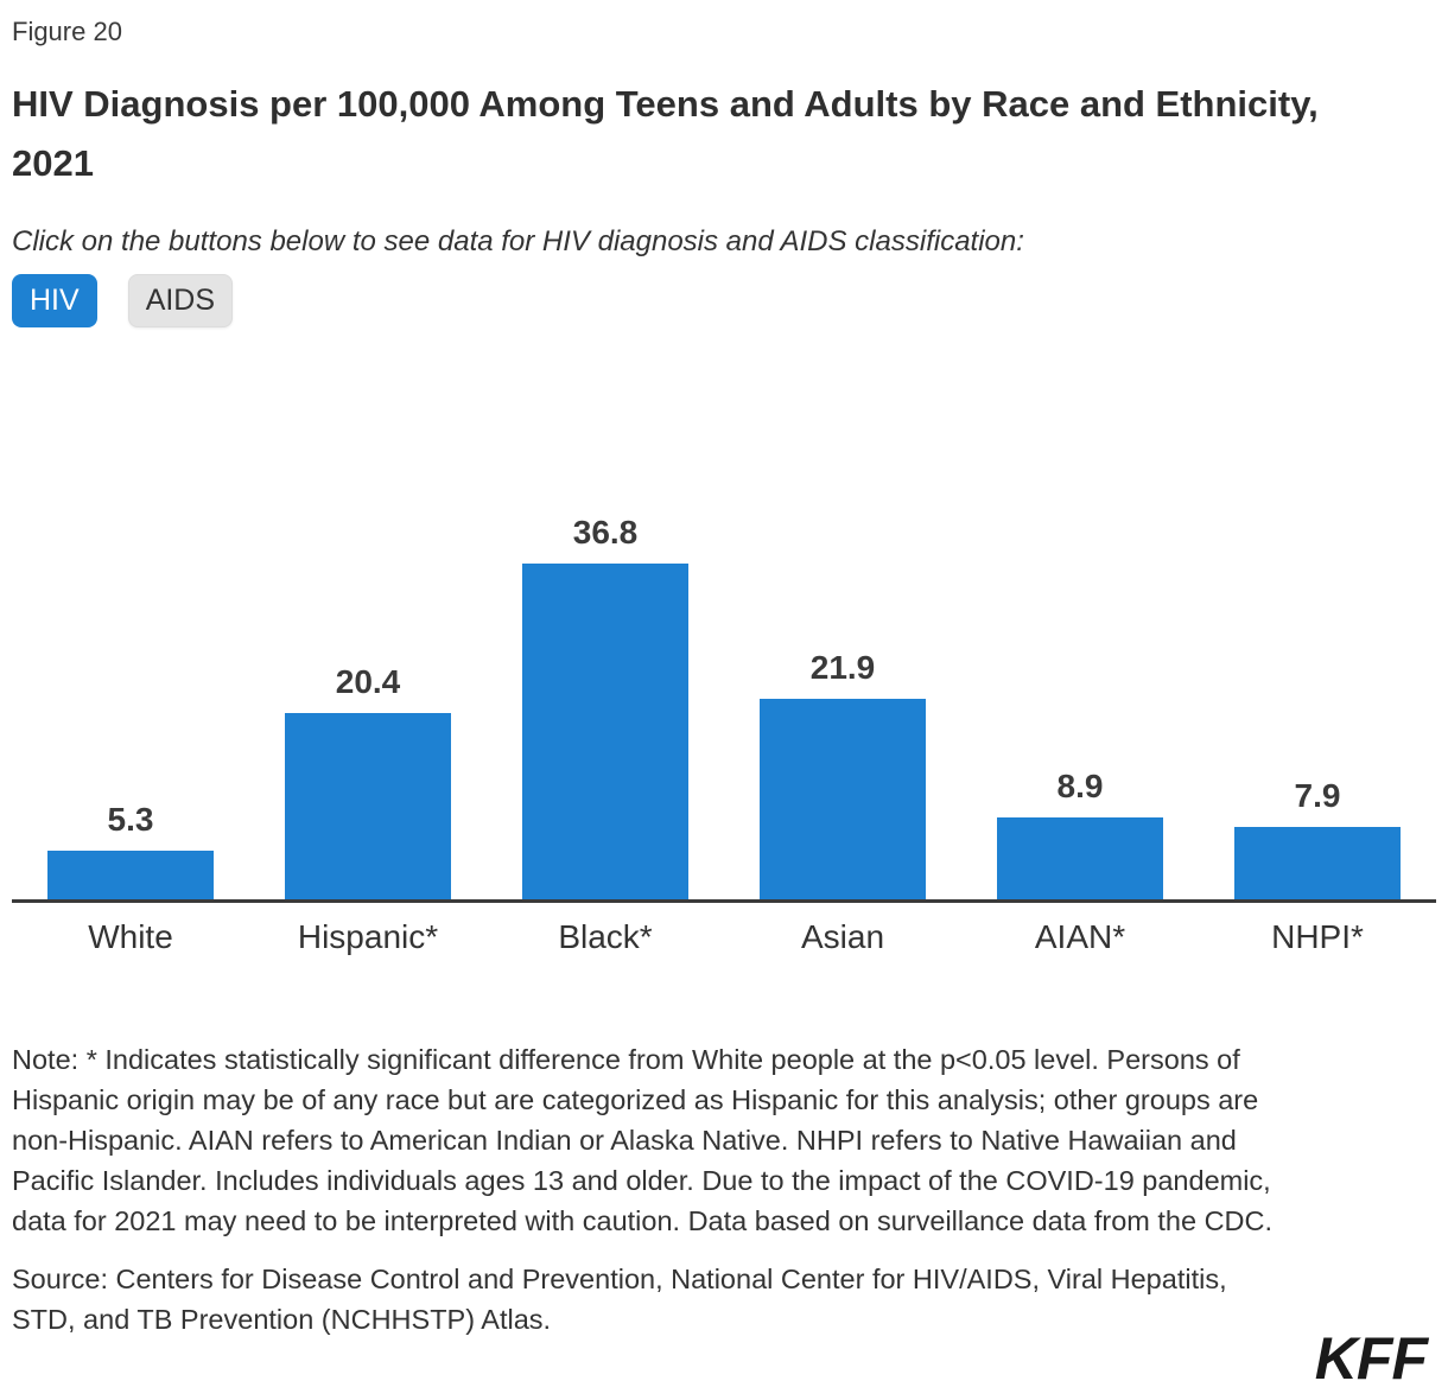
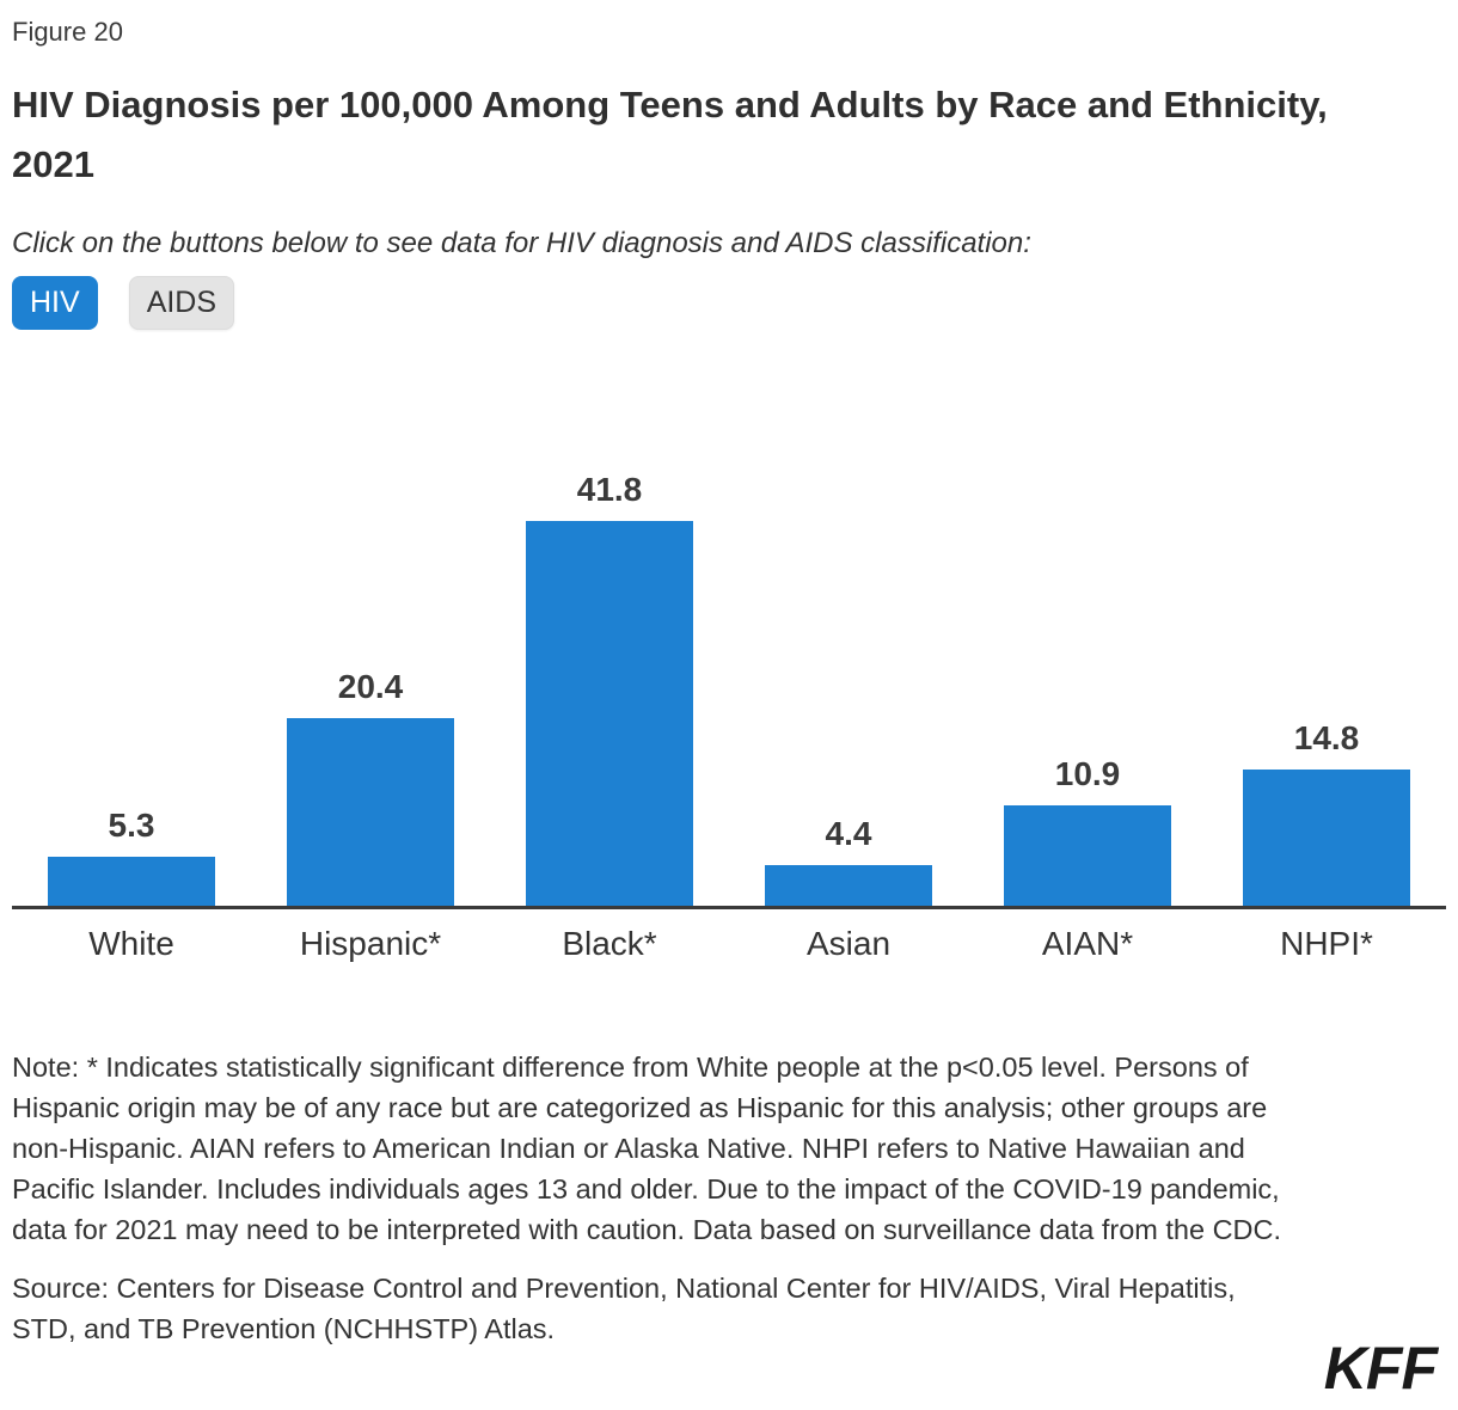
Black*: 36.8 -> 41.8
Asian: 21.9 -> 4.4
AIAN*: 8.9 -> 10.9
NHPI*: 7.9 -> 14.8
